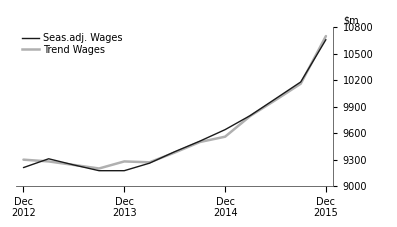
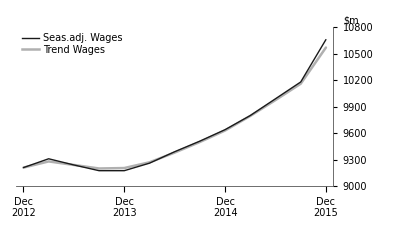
Trend Wages/Dec 2012: 9300 -> 9210
Trend Wages/Dec 2013: 9280 -> 9200
Trend Wages/Dec 2014: 9560 -> 9630
Trend Wages/Dec 2015: 10700 -> 10570
